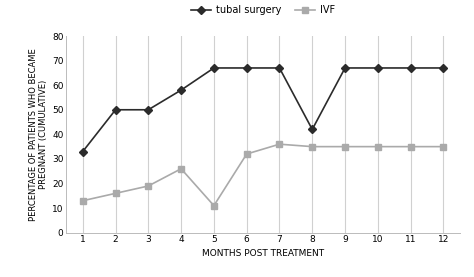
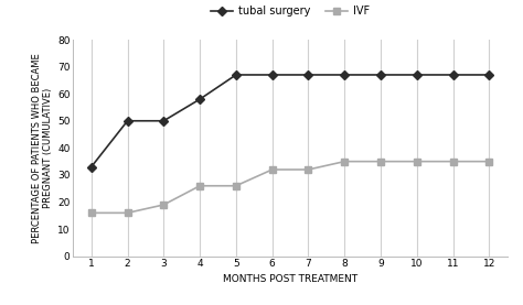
IVF/1: 13 -> 16
IVF/5: 11 -> 26
IVF/7: 36 -> 32
tubal surgery/8: 42 -> 67
